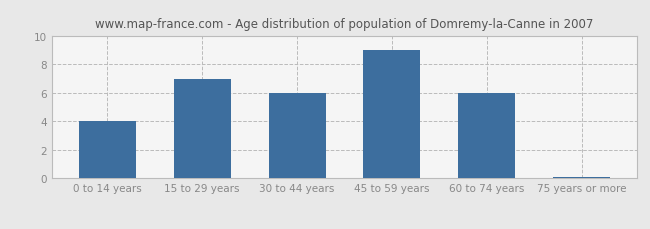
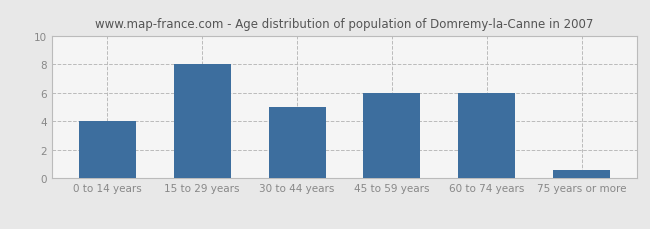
15 to 29 years: 7.0 -> 8.0
30 to 44 years: 6.0 -> 5.0
45 to 59 years: 9.0 -> 6.0
75 years or more: 0.1 -> 0.6
